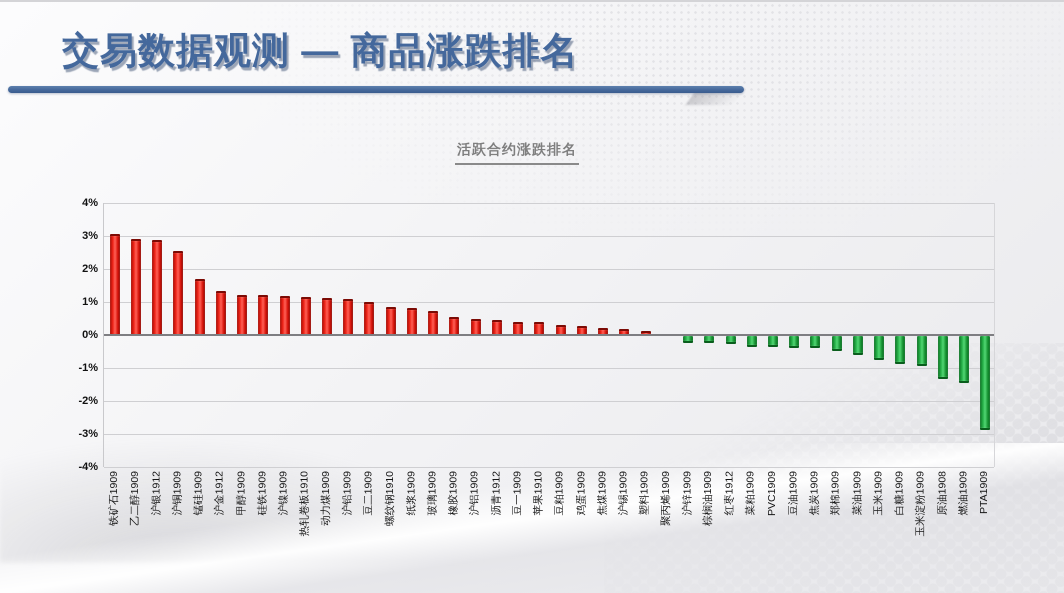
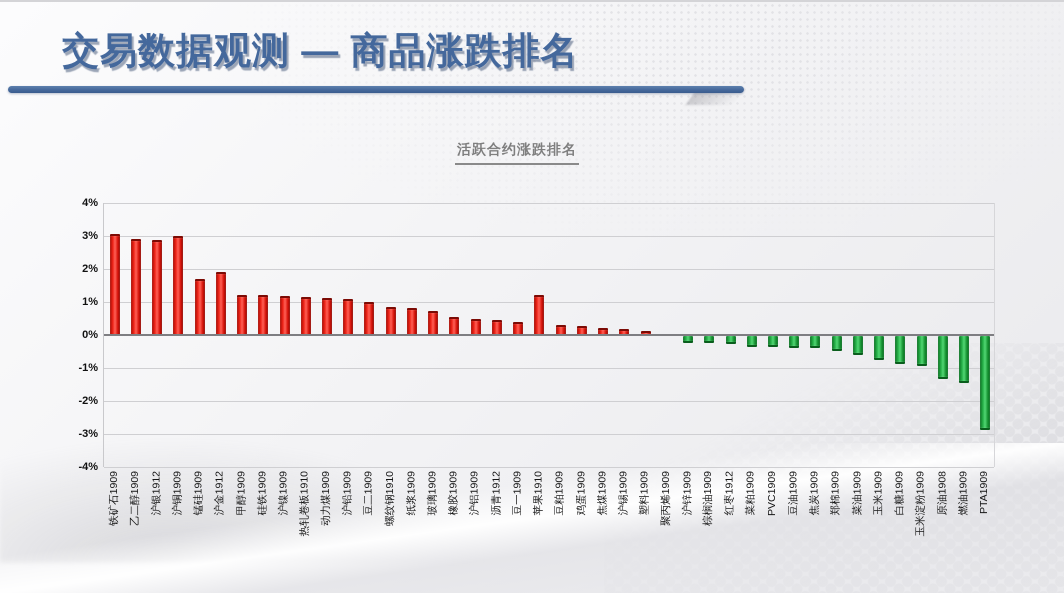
沪铜1909: 2.5% -> 3.0%
沪金1912: 1.3% -> 1.9%
苹果1910: 0.4% -> 1.2%
